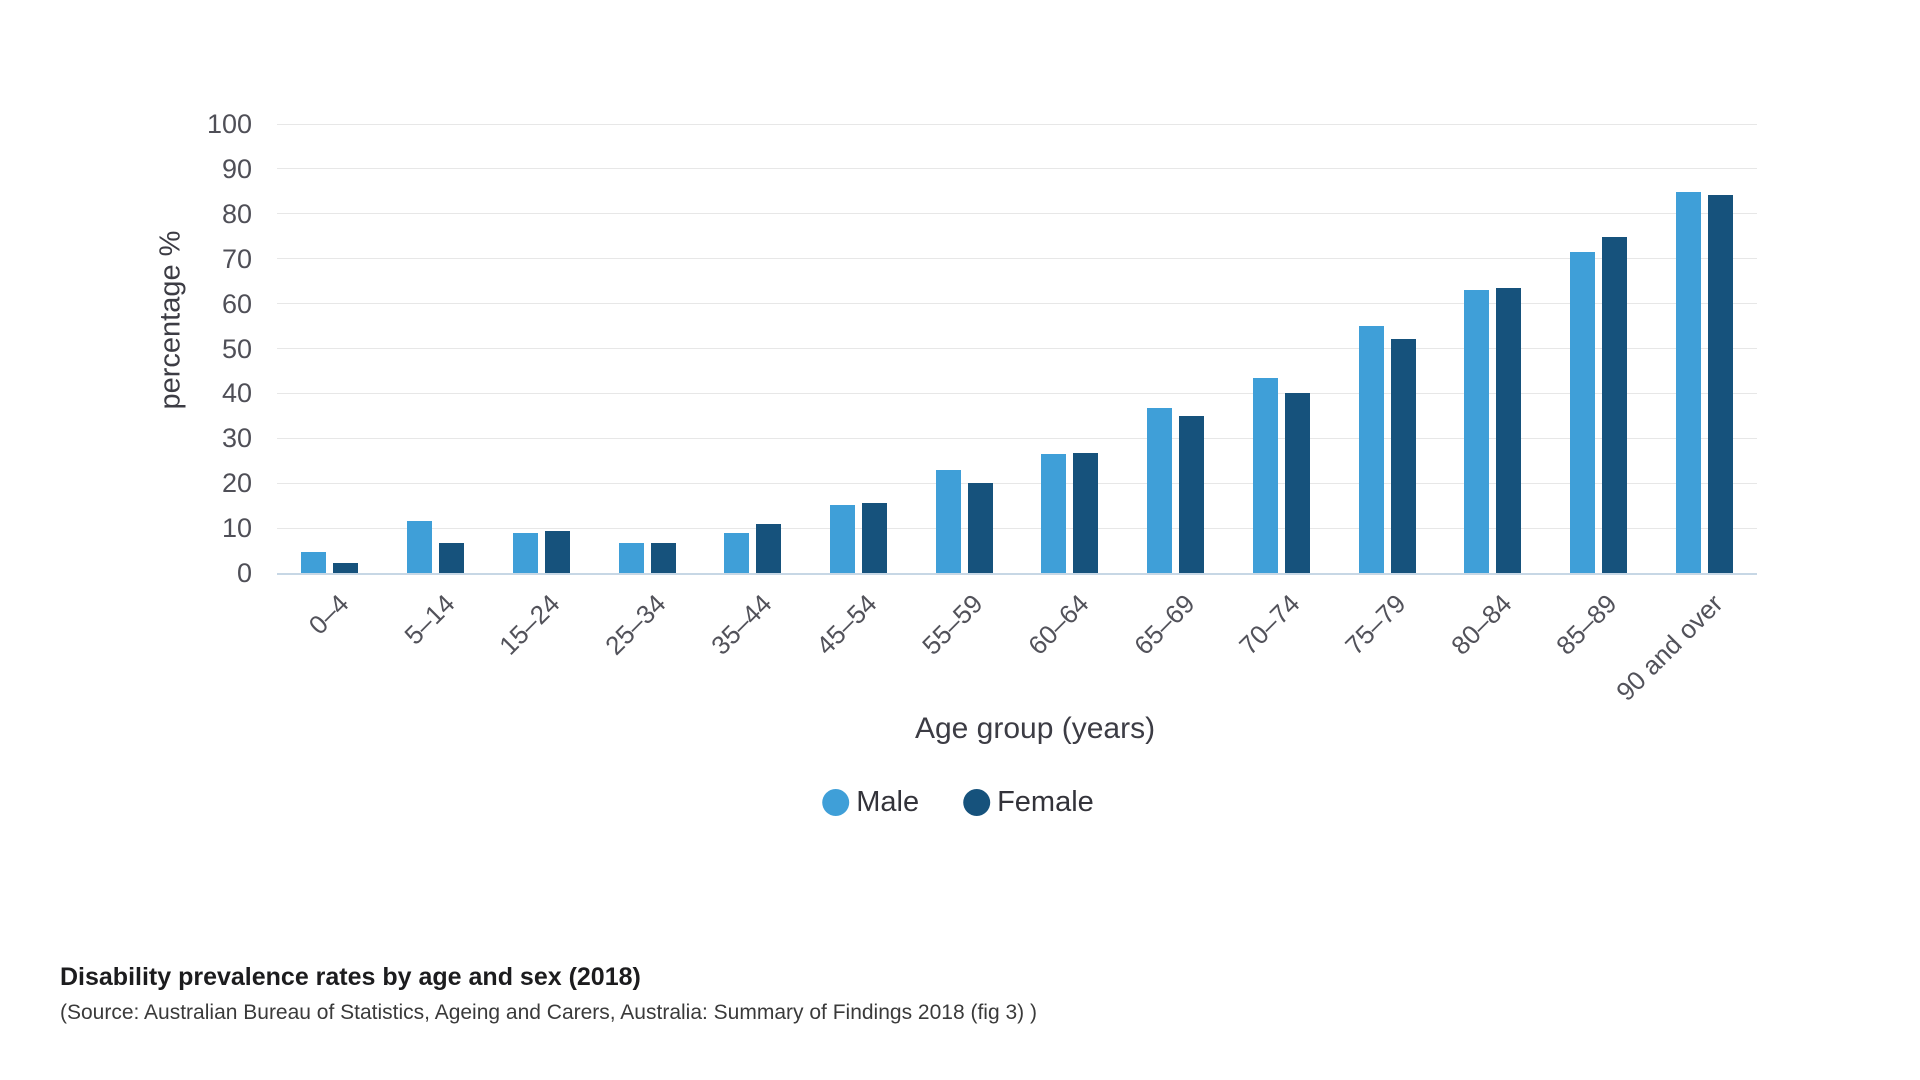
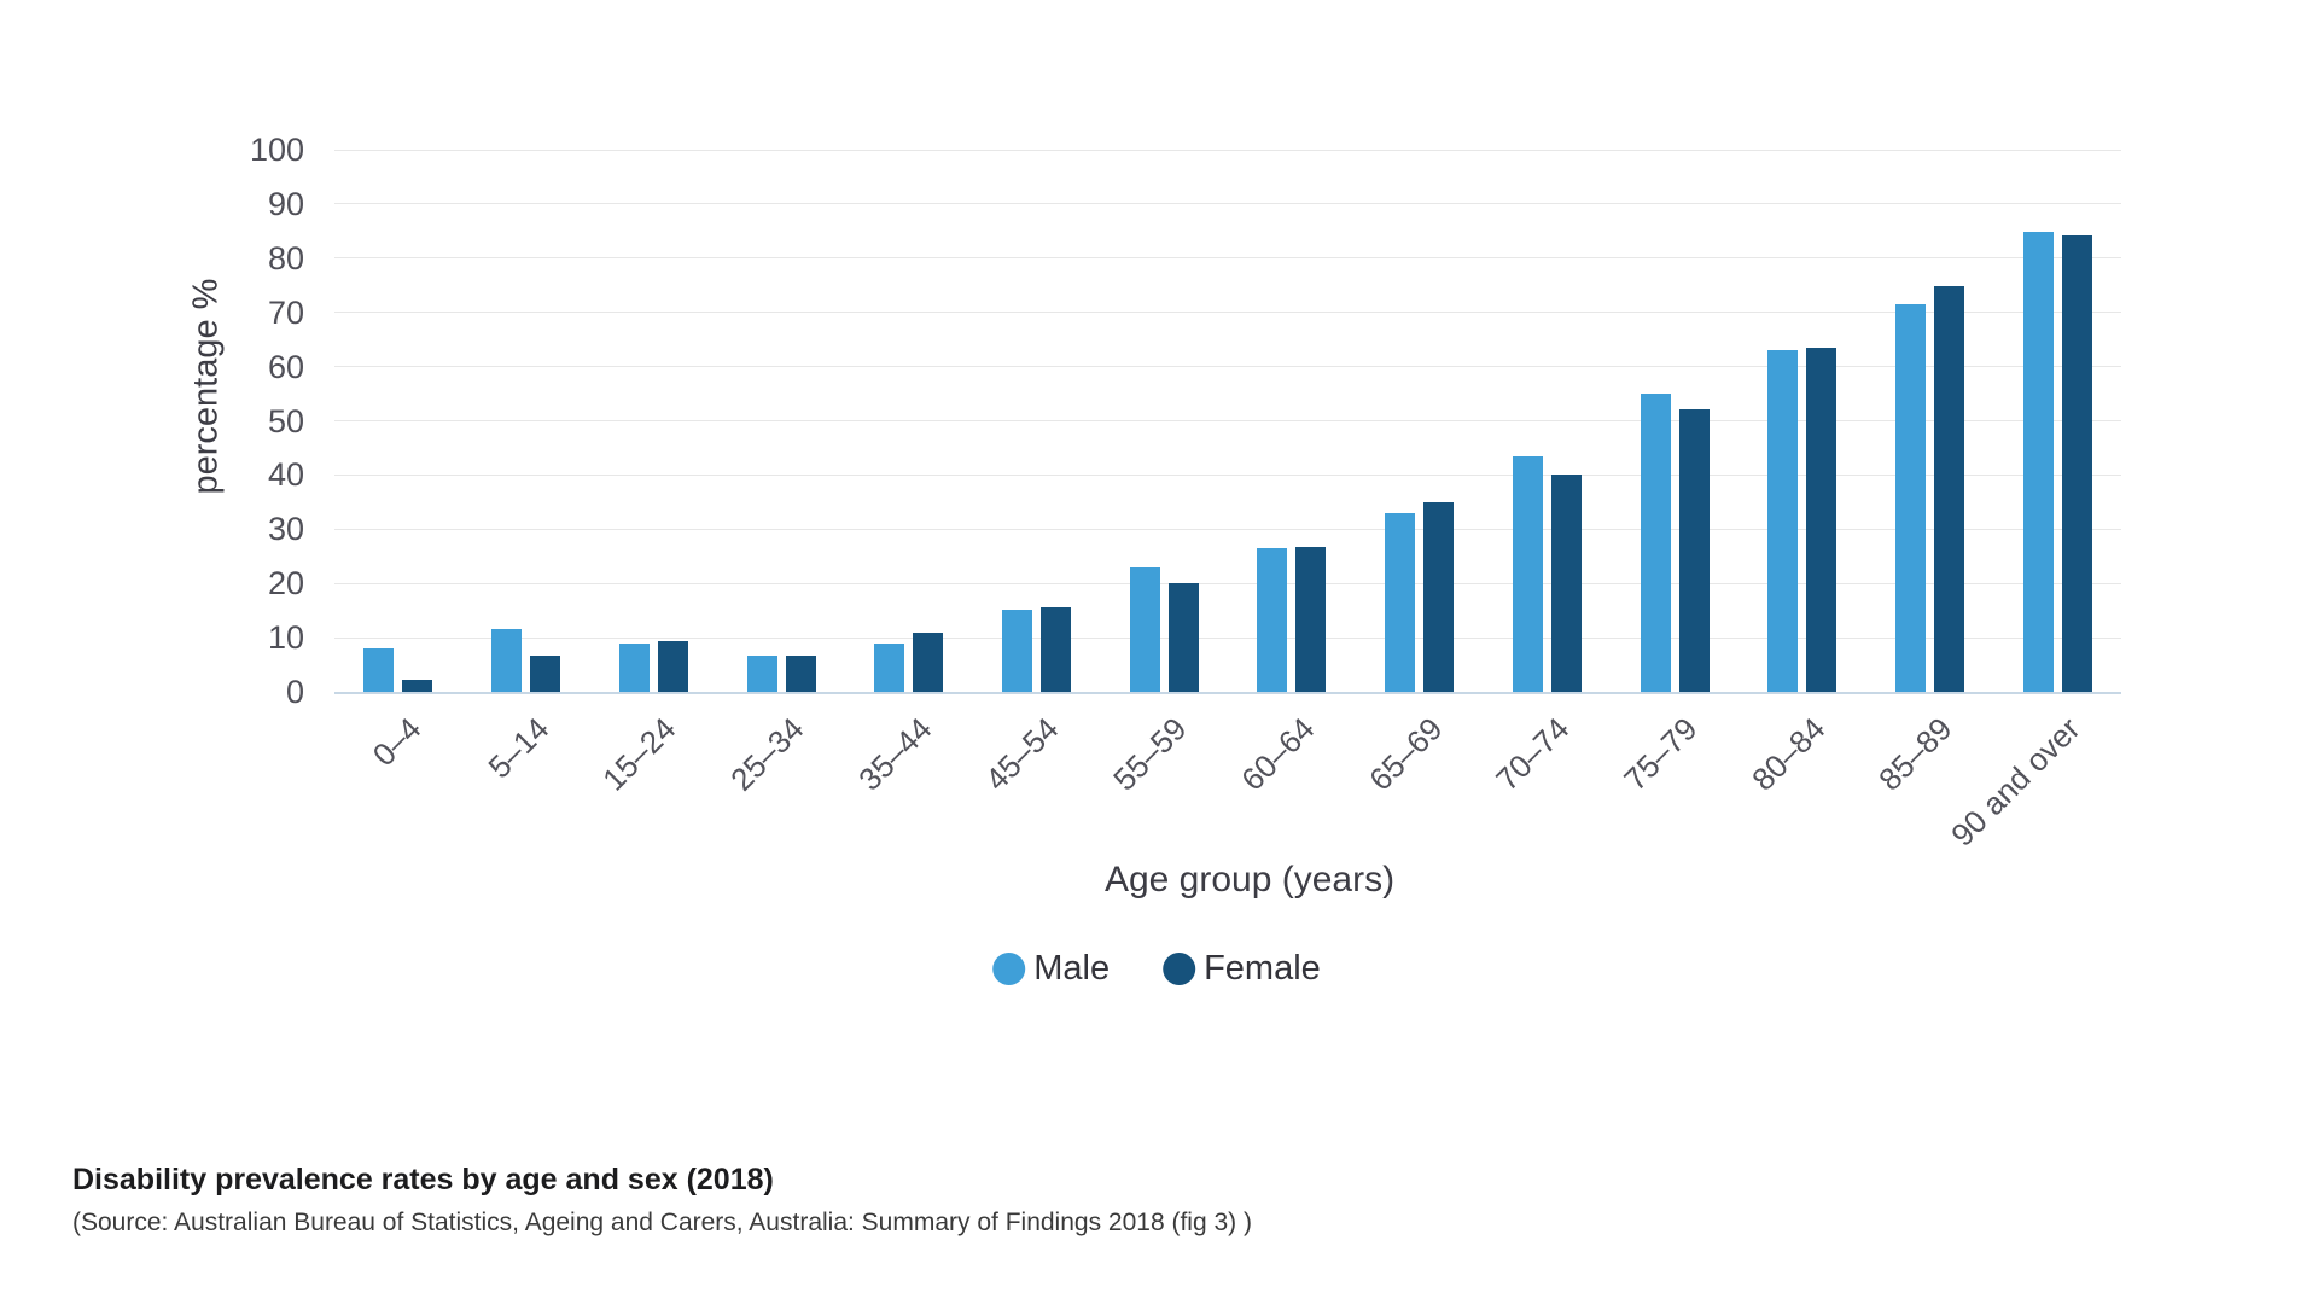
Male/0–4: 5 -> 8
Male/65–69: 37 -> 33
